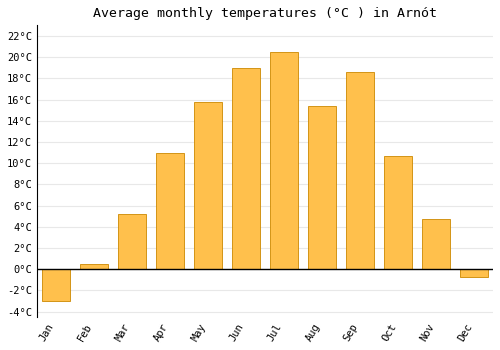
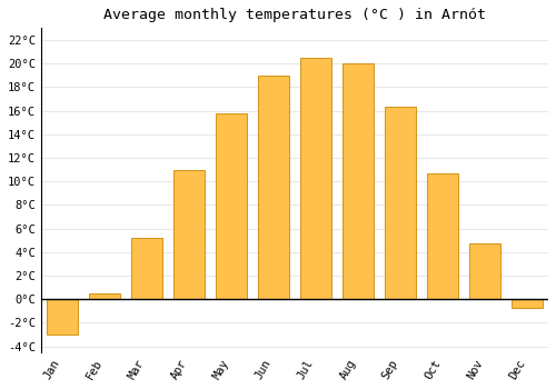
Aug: 15.4°C -> 20.0°C
Sep: 18.6°C -> 16.3°C
